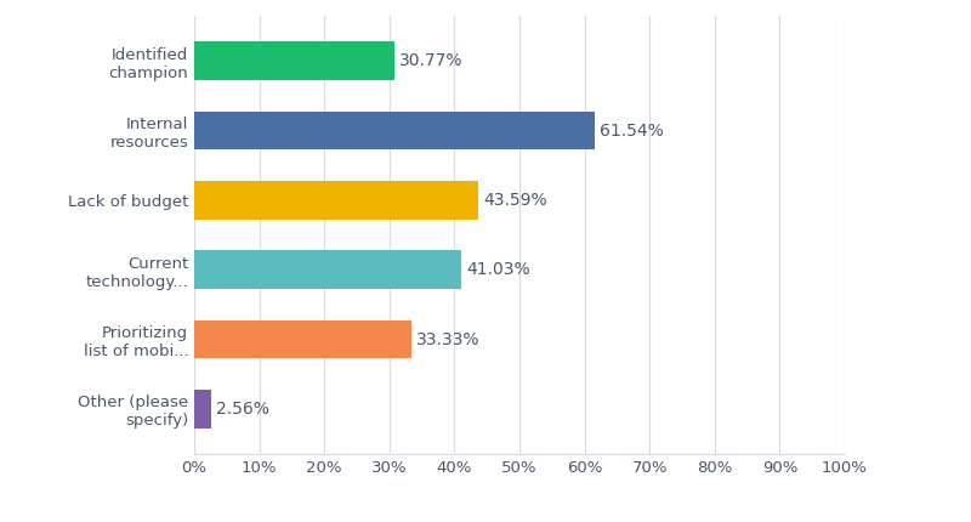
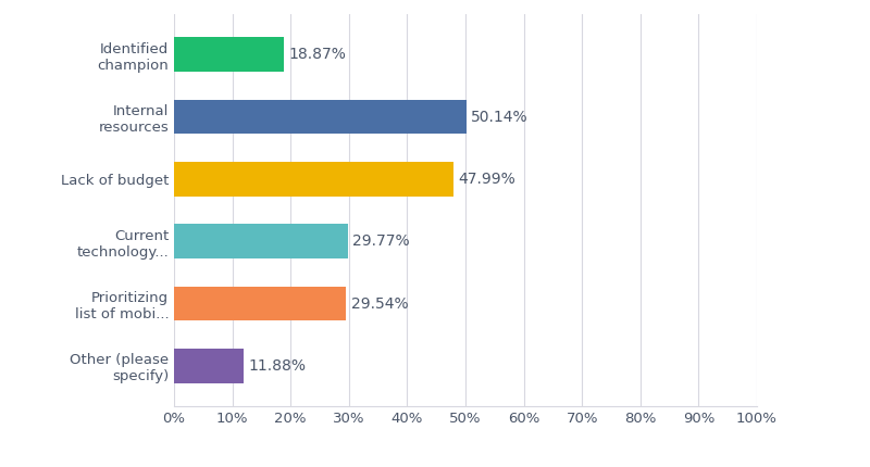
Identified champion: 30.77% -> 18.87%
Internal resources: 61.54% -> 50.14%
Lack of budget: 43.59% -> 47.99%
Current technology...: 41.03% -> 29.77%
Prioritizing list of mobi...: 33.33% -> 29.54%
Other (please specify): 2.56% -> 11.88%
